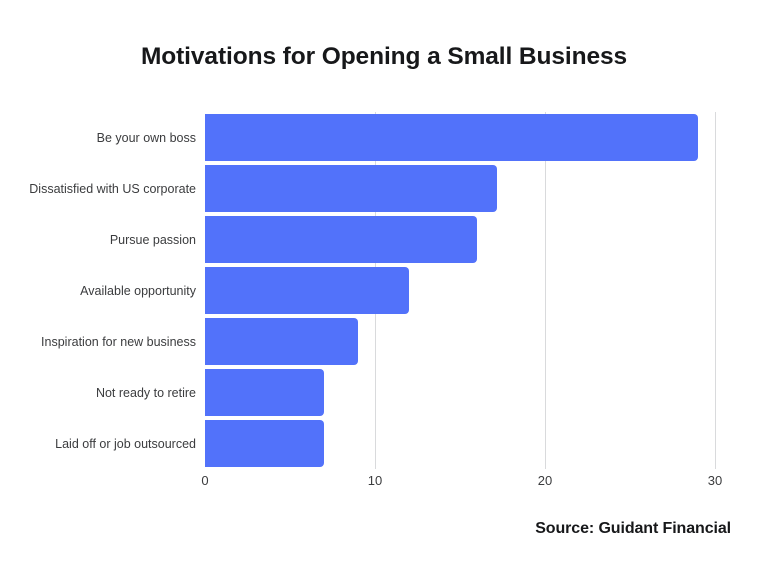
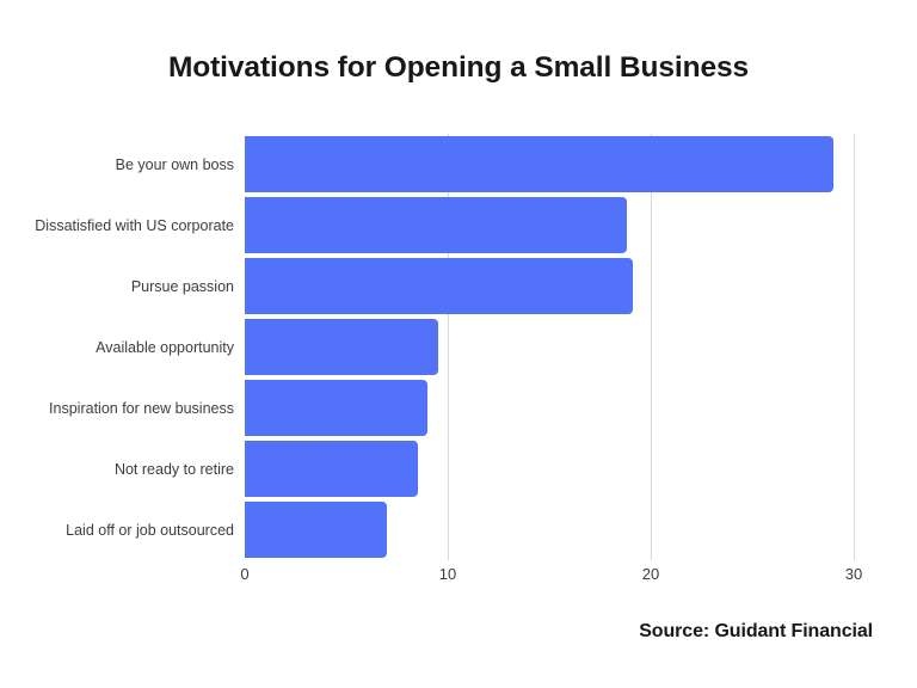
Dissatisfied with US corporate: 17.2 -> 18.8
Pursue passion: 16.0 -> 19.1
Available opportunity: 12.0 -> 9.5
Not ready to retire: 7.0 -> 8.5
